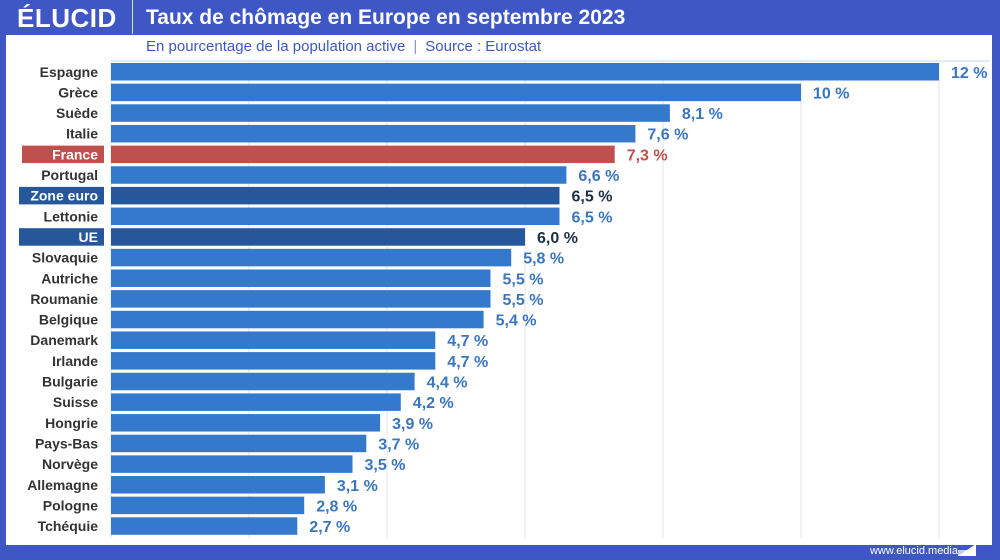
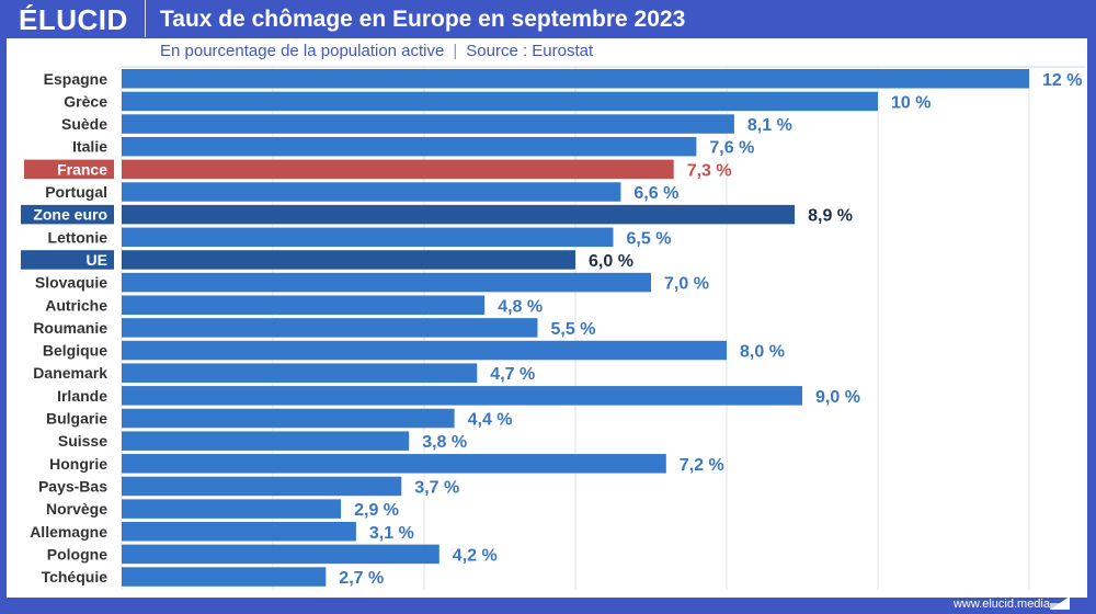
Zone euro: 6,5 -> 8,9
Slovaquie: 5,8 -> 7,0
Autriche: 5,5 -> 4,8
Belgique: 5,4 -> 8,0
Irlande: 4,7 -> 9,0
Suisse: 4,2 -> 3,8
Hongrie: 3,9 -> 7,2
Norvège: 3,5 -> 2,9
Pologne: 2,8 -> 4,2
